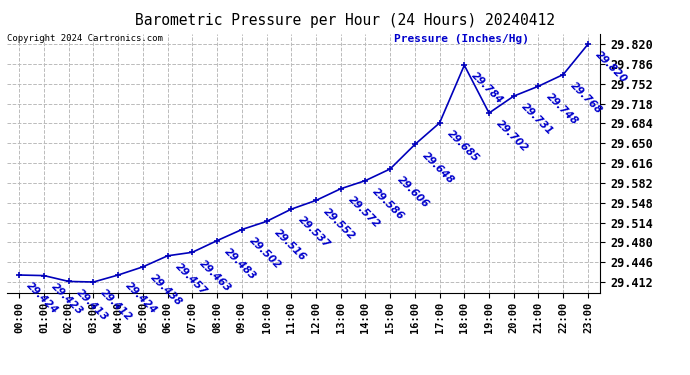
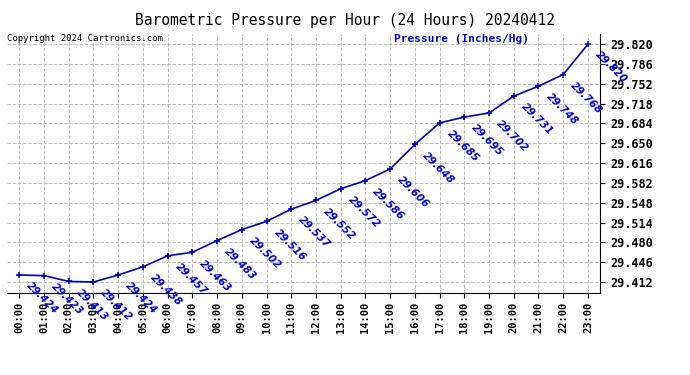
18:00: 29.784 -> 29.695
